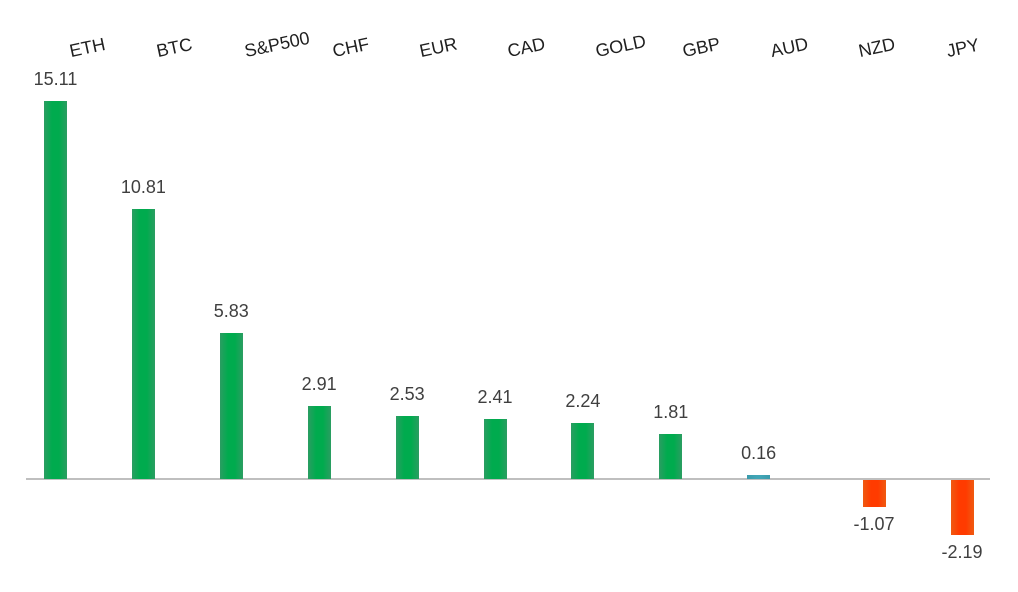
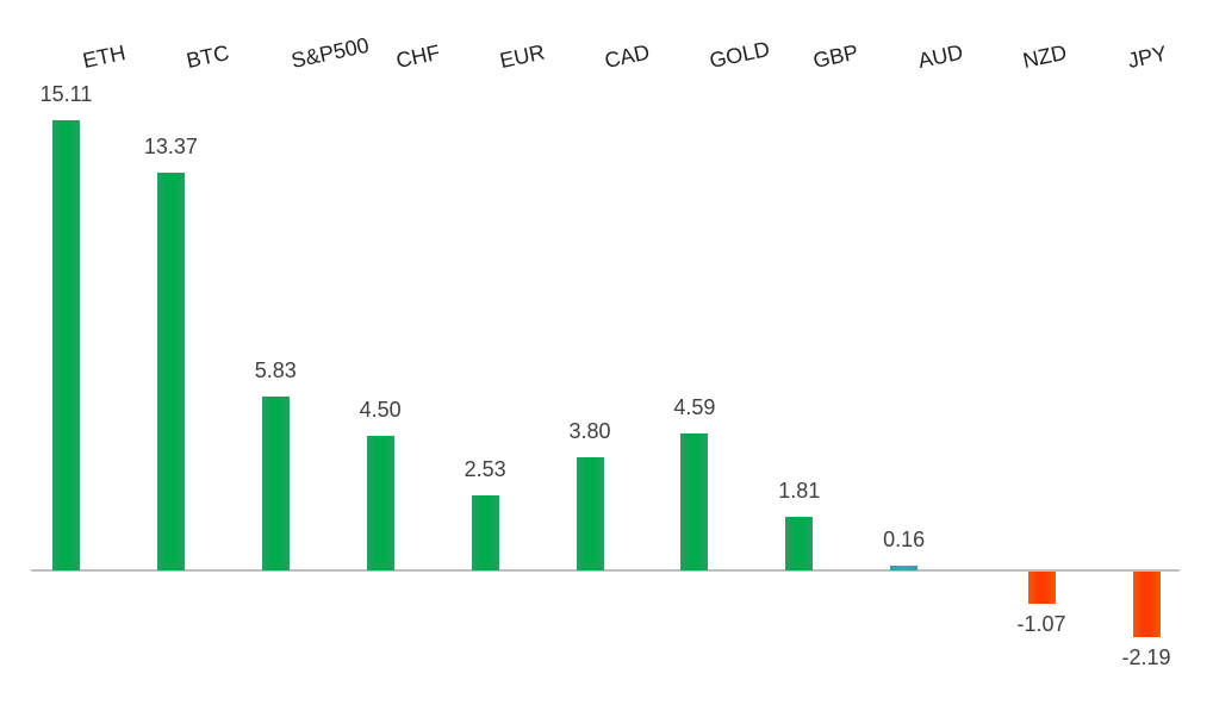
BTC: 10.81 -> 13.37
CHF: 2.91 -> 4.50
CAD: 2.41 -> 3.80
GOLD: 2.24 -> 4.59
